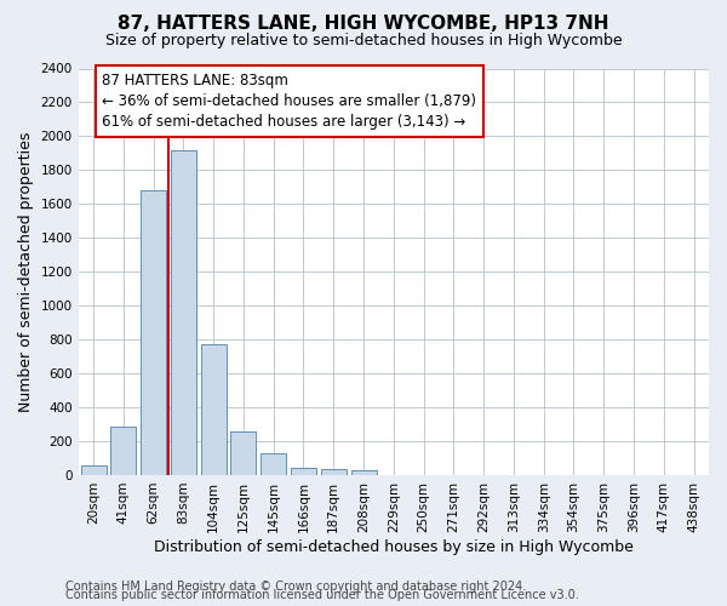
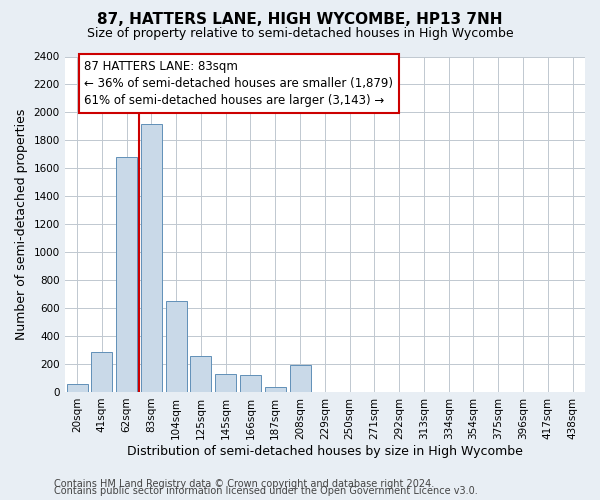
104sqm: 780 -> 650
166sqm: 40 -> 120
208sqm: 30 -> 190
